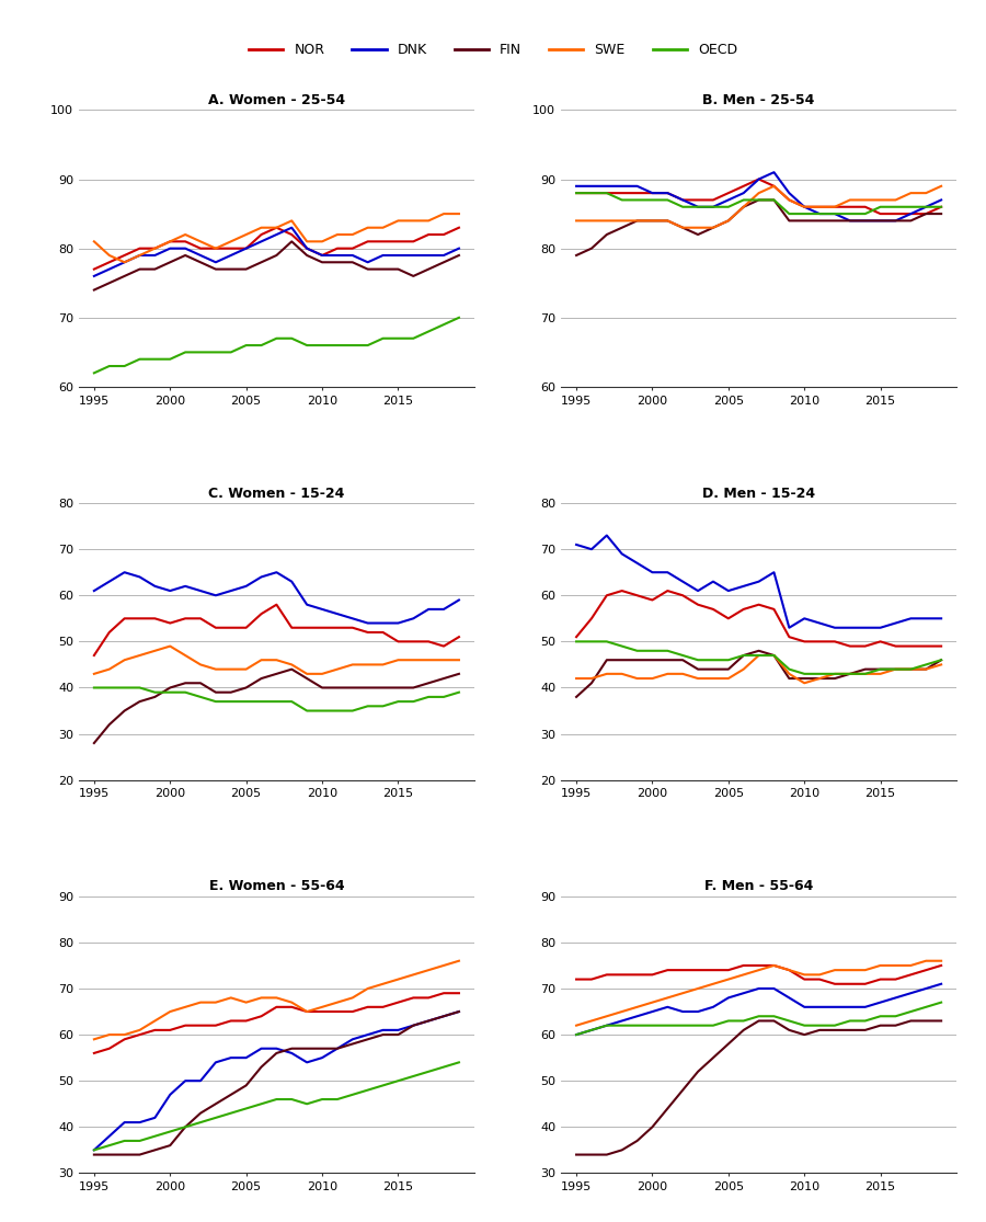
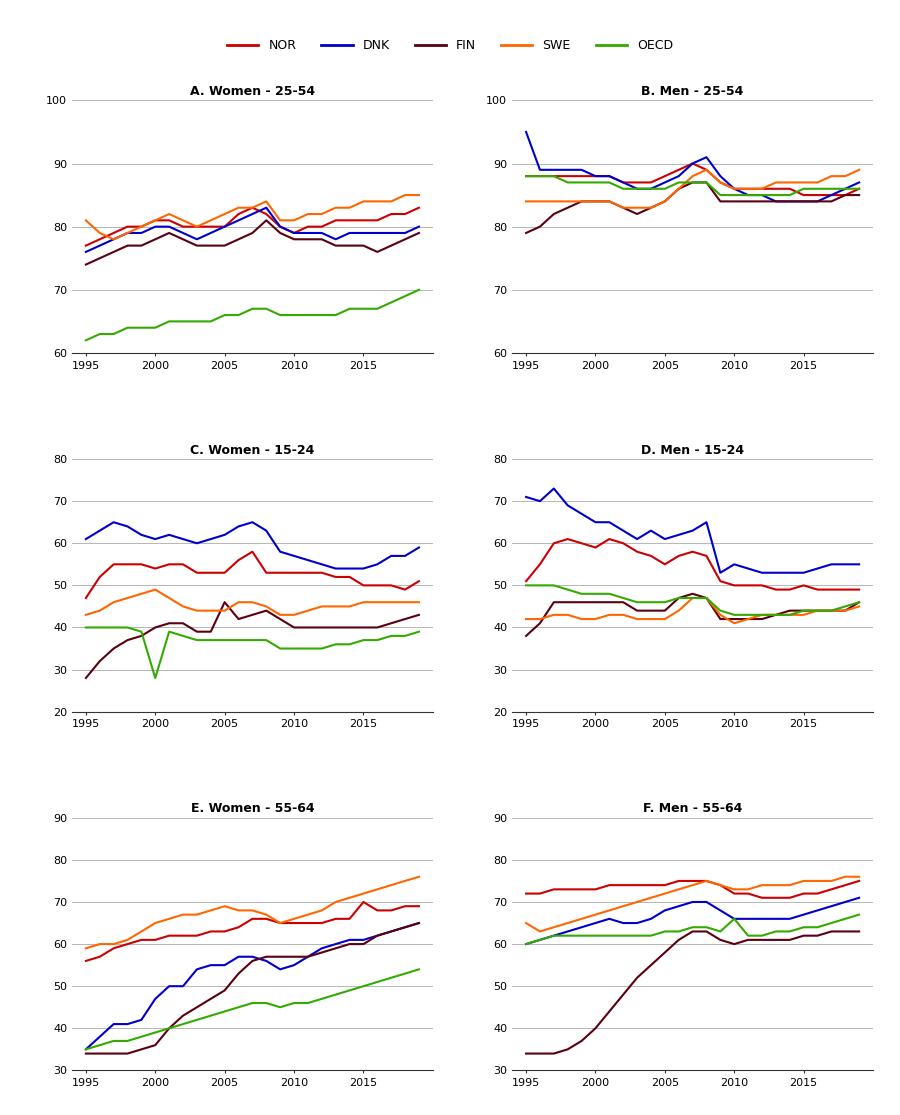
B. Men - 25-54/DNK/1995: 89 -> 95
C. Women - 15-24/OECD/2000: 39 -> 28
C. Women - 15-24/FIN/2005: 40 -> 46
E. Women - 55-64/SWE/2005: 67 -> 69
E. Women - 55-64/NOR/2015: 67 -> 70
F. Men - 55-64/SWE/1995: 62 -> 65
F. Men - 55-64/OECD/2010: 62 -> 66
